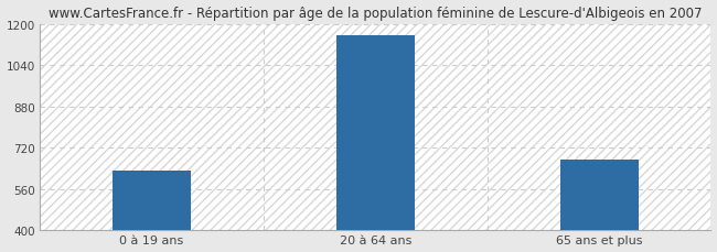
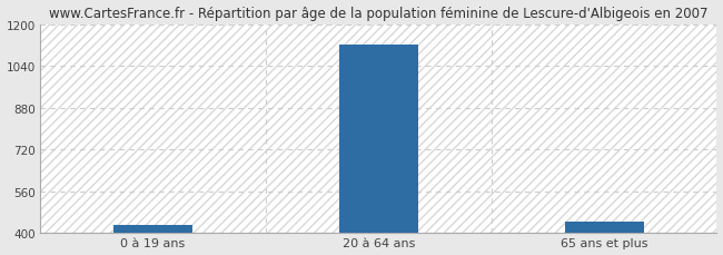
0 à 19 ans: 630 -> 430
20 à 64 ans: 1155 -> 1120
65 ans et plus: 675 -> 445
